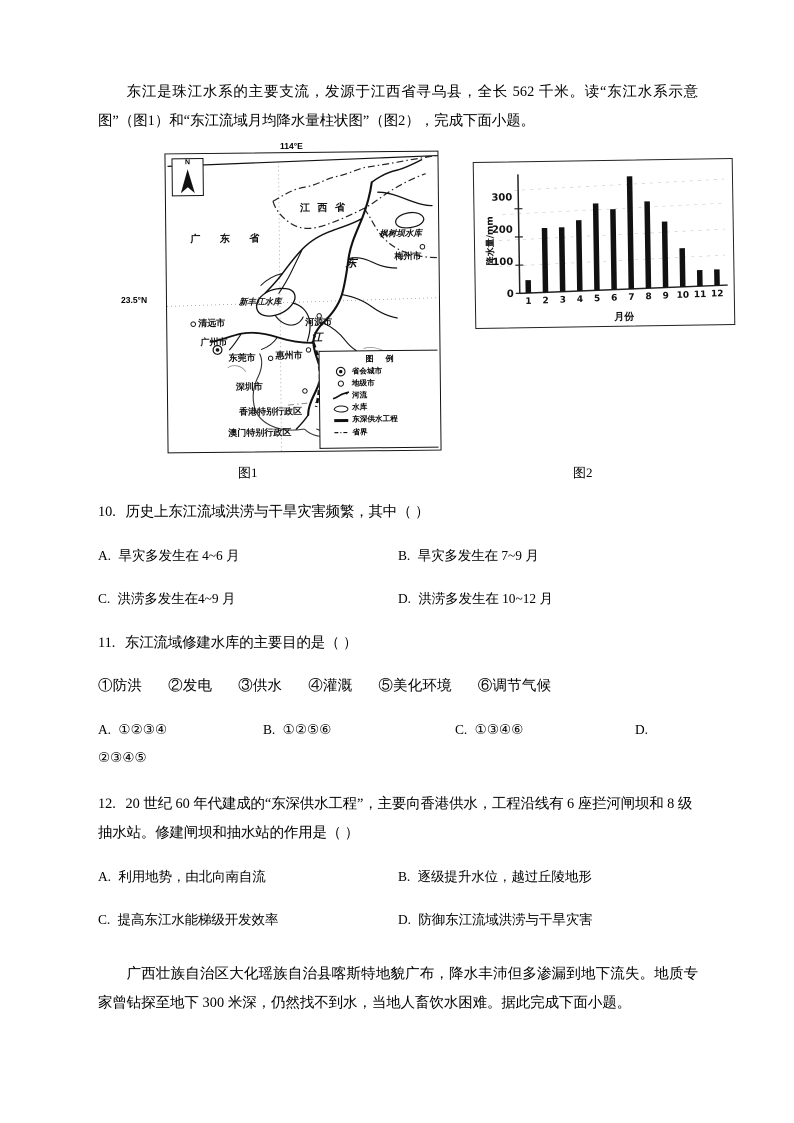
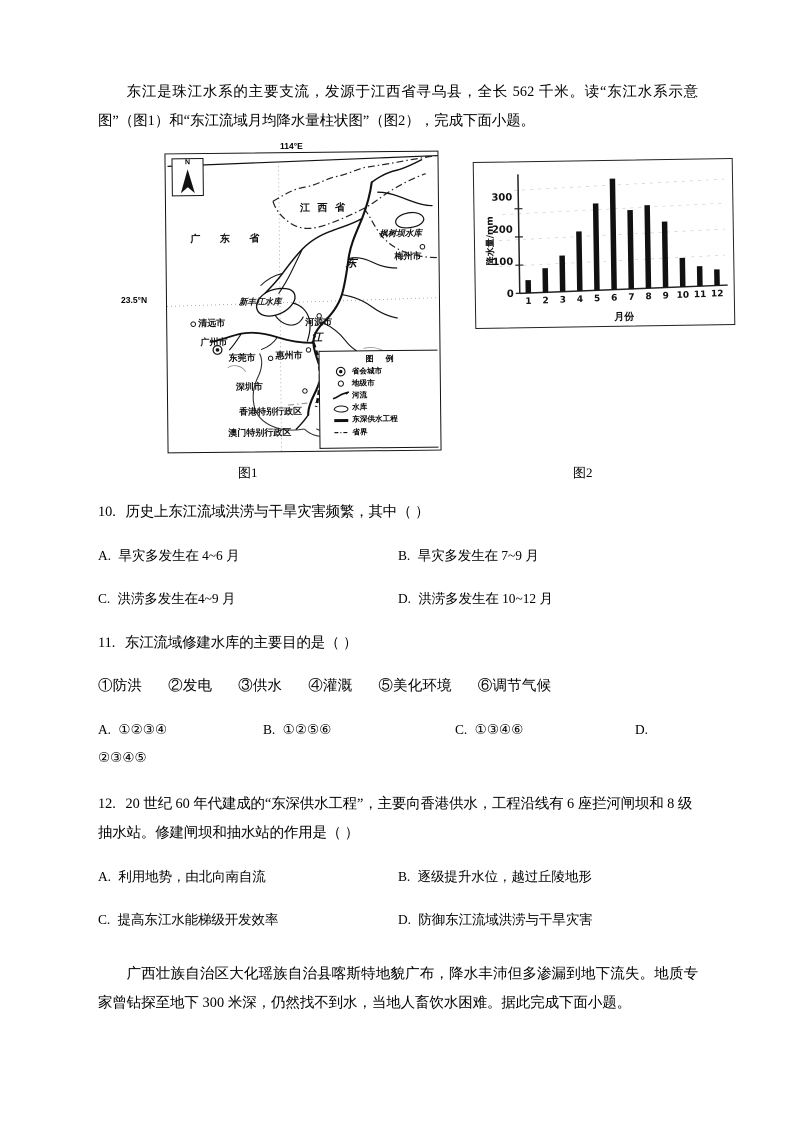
2: 200 -> 80
3: 200 -> 110
4: 220 -> 180
6: 250 -> 340
7: 350 -> 240
8: 270 -> 260
10: 120 -> 90
11: 50 -> 60
